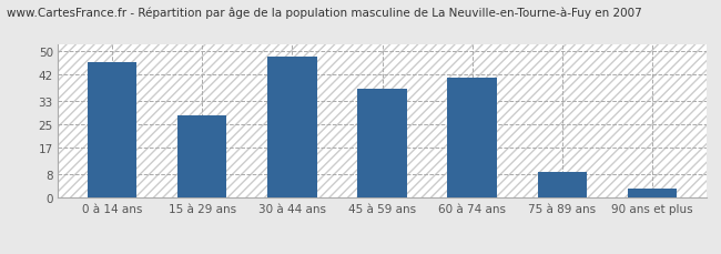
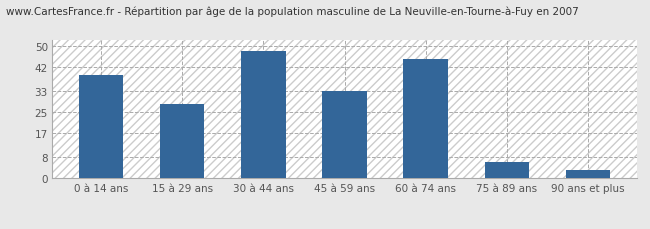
0 à 14 ans: 46 -> 39
45 à 59 ans: 37 -> 33
60 à 74 ans: 41 -> 45
75 à 89 ans: 9 -> 6
